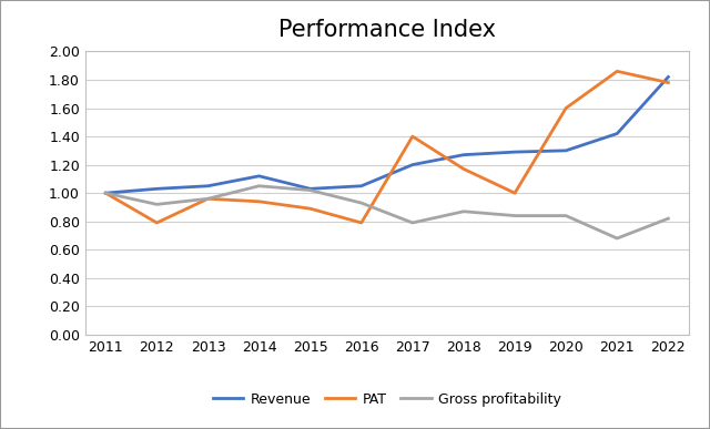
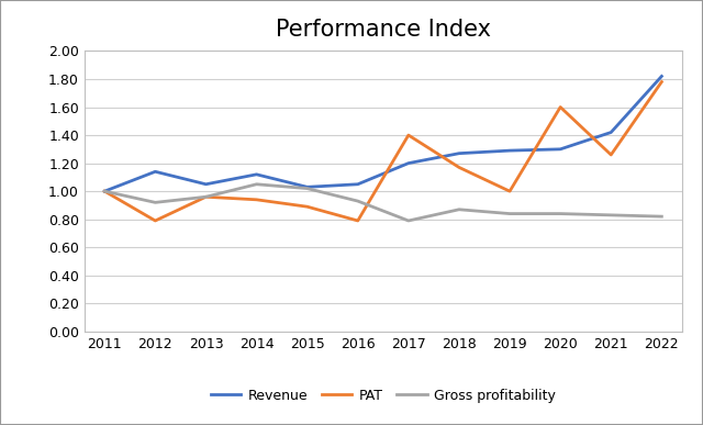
Revenue/2012: 1.03 -> 1.14
PAT/2021: 1.86 -> 1.26
Gross profitability/2021: 0.68 -> 0.83
